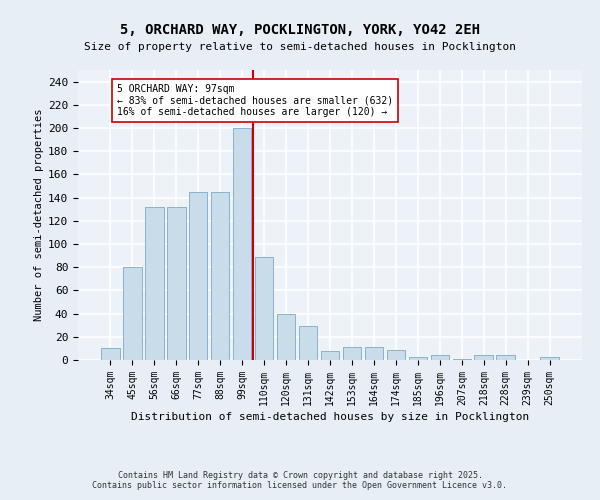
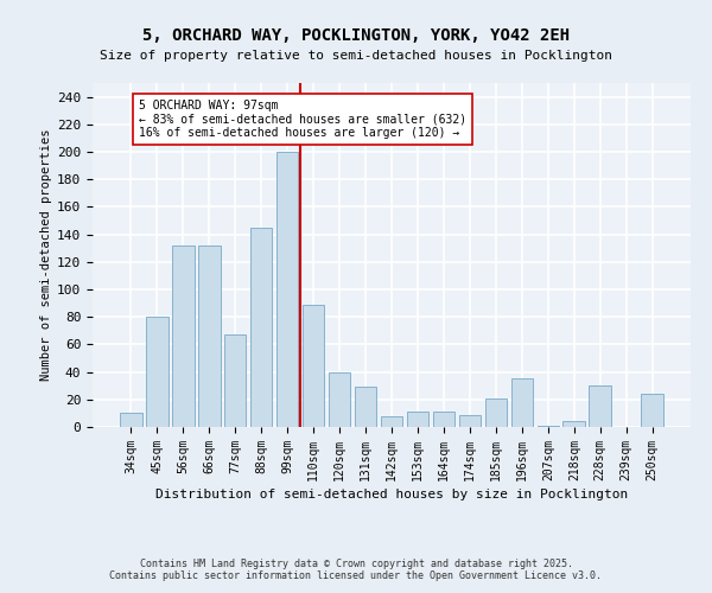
77sqm: 145 -> 67
185sqm: 3 -> 21
196sqm: 4 -> 35
228sqm: 4 -> 30
250sqm: 3 -> 24
